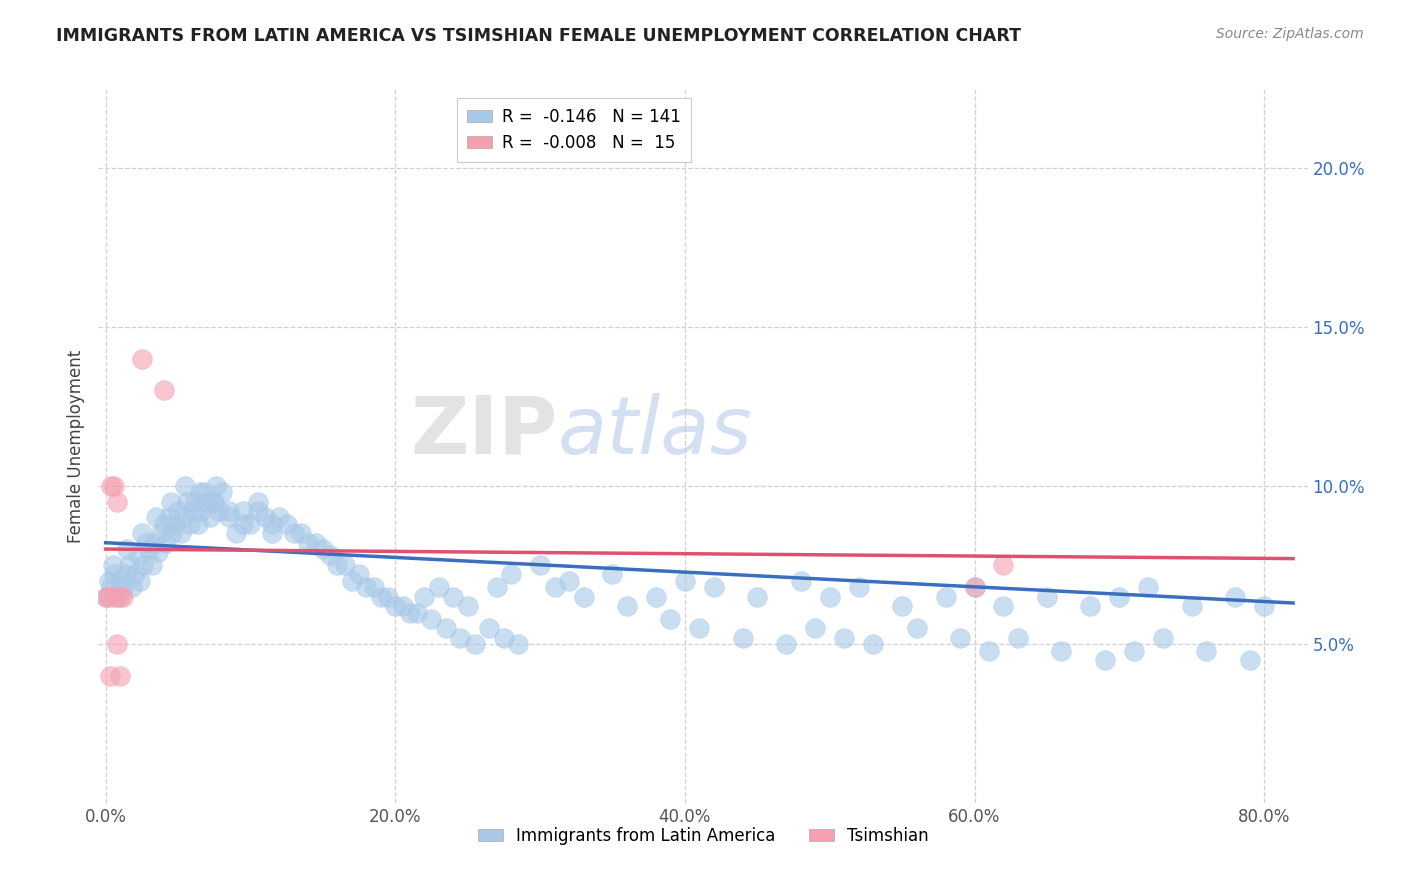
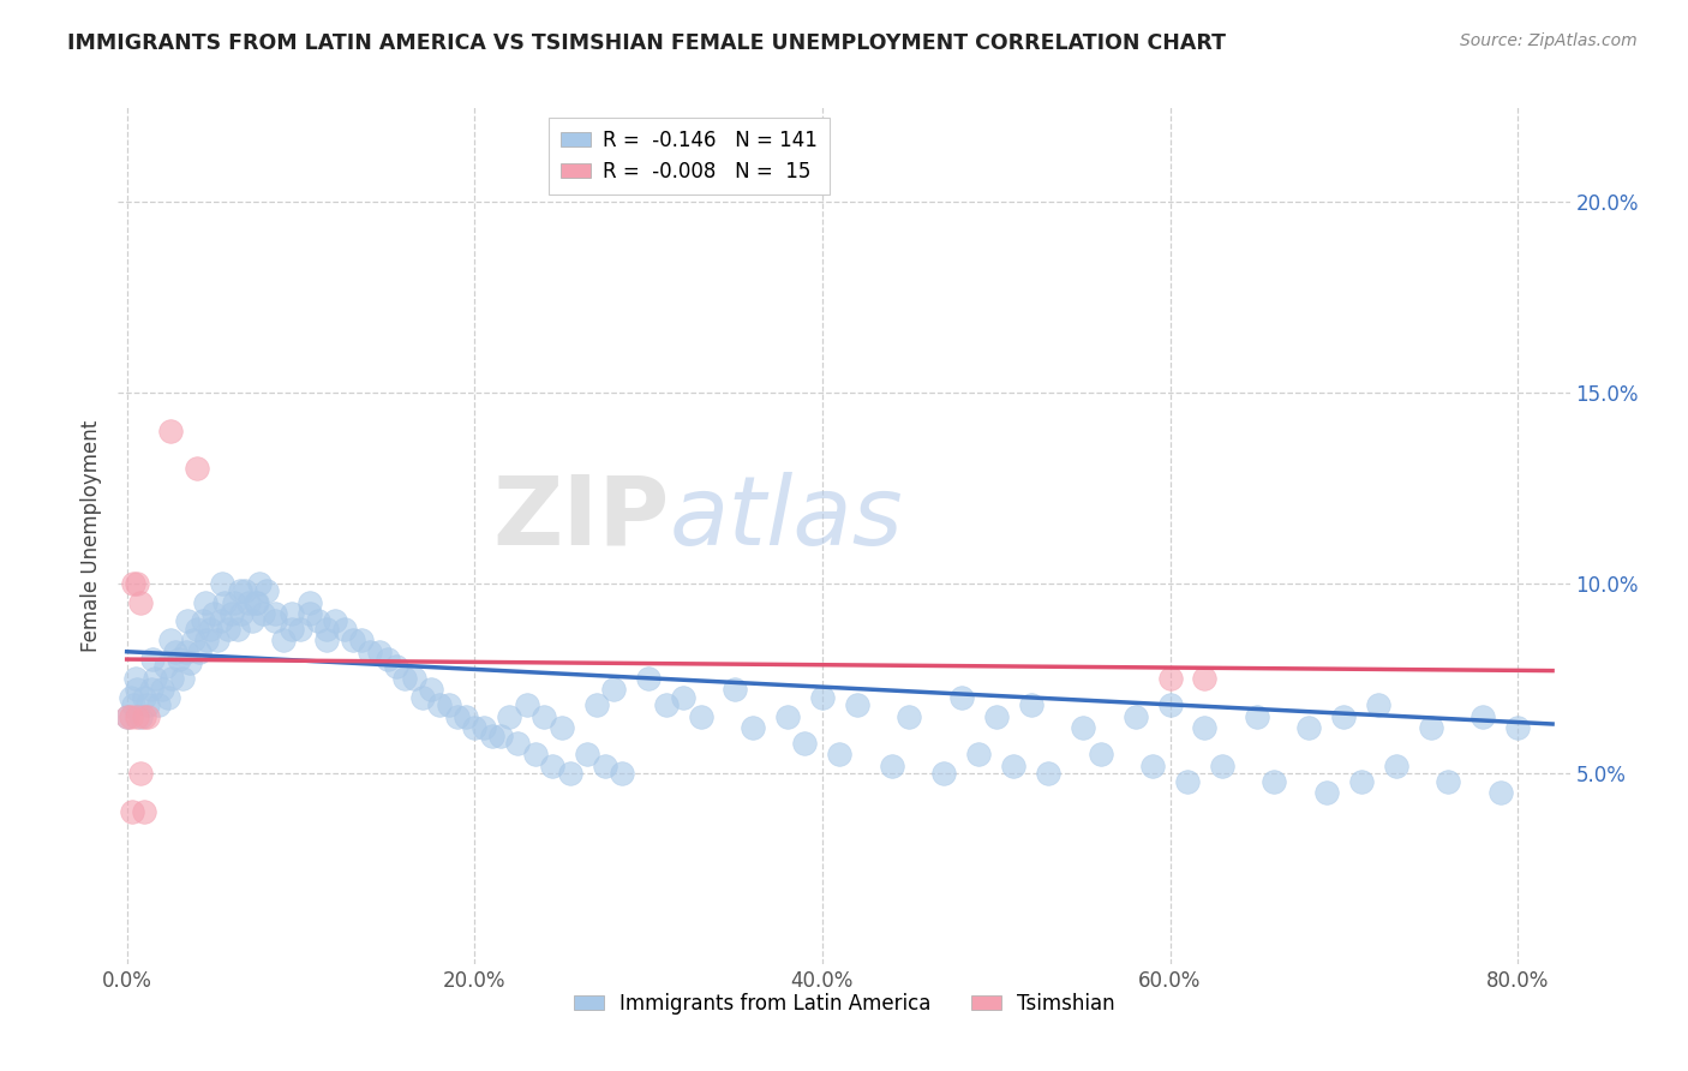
Tsimshian/60.0%: 6.8% -> 7.5%
